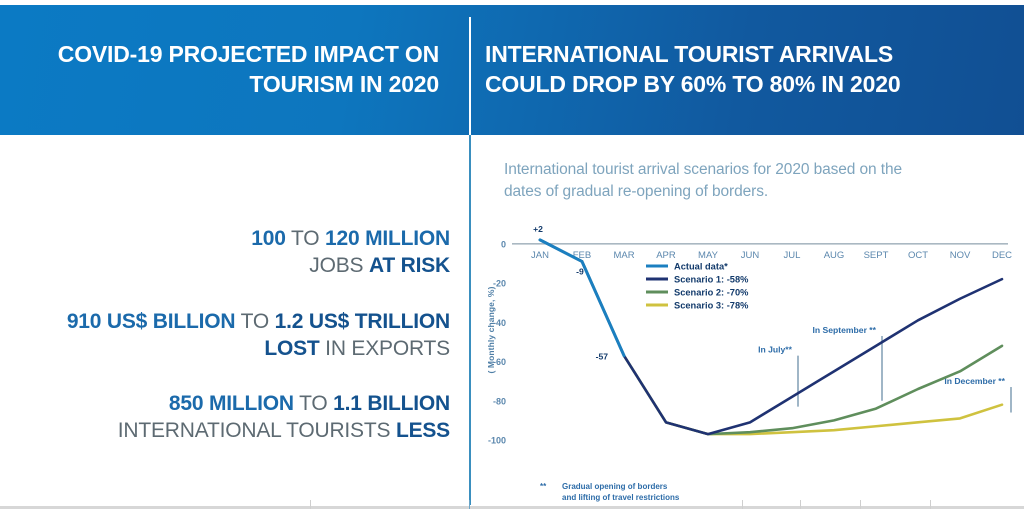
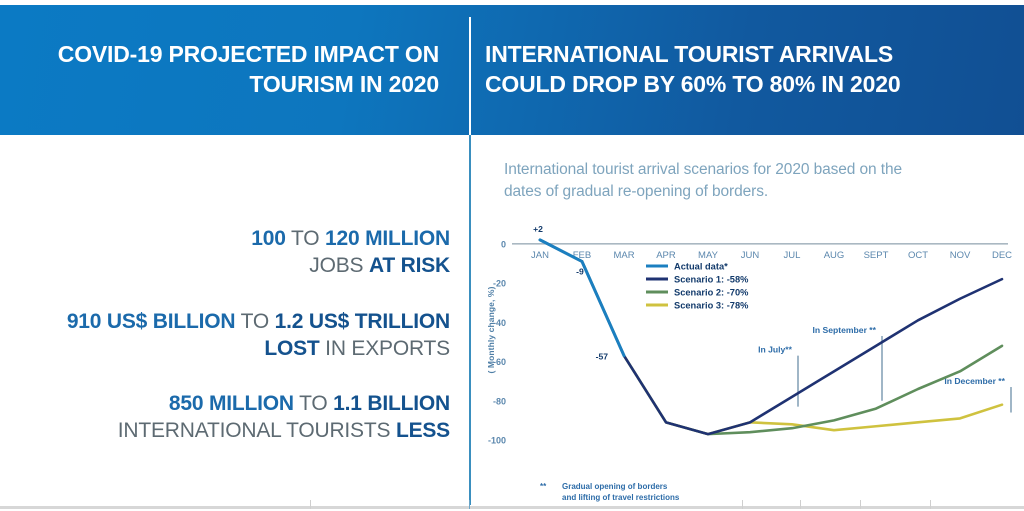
Scenario 3: -78%/JUN: -97 -> -91
Scenario 3: -78%/JUL: -96 -> -92
